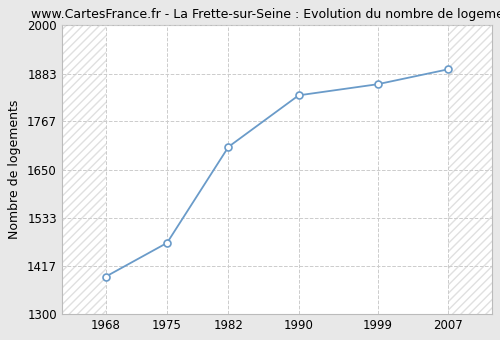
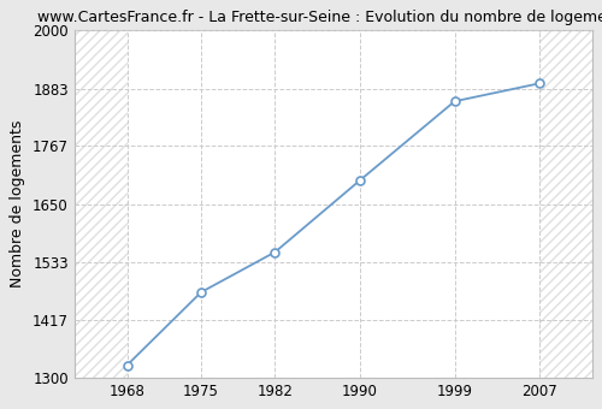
1968: 1390 -> 1325
1982: 1705 -> 1553
1990: 1830 -> 1697
